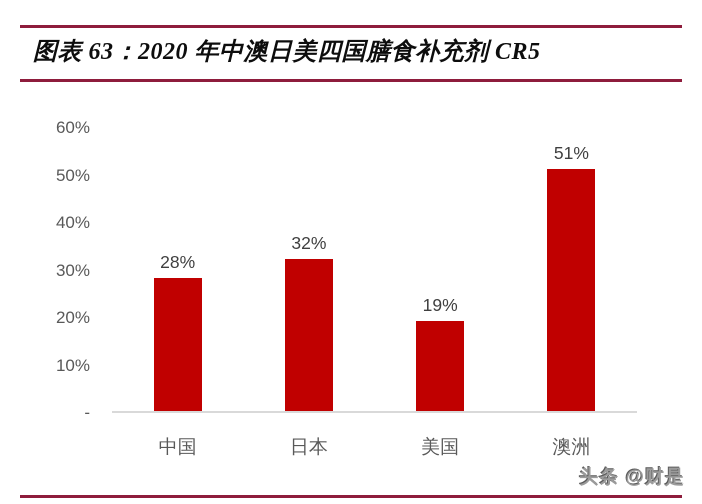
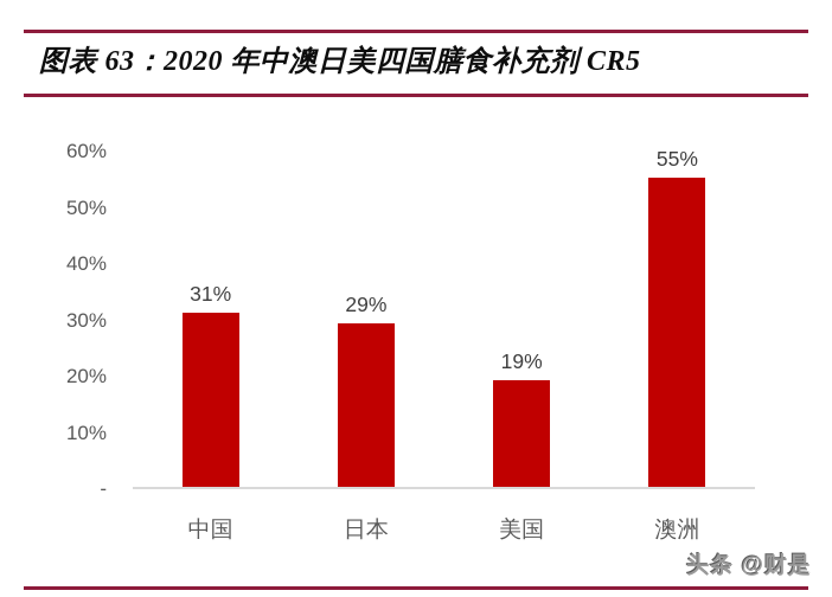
中国: 28% -> 31%
日本: 32% -> 29%
澳洲: 51% -> 55%
